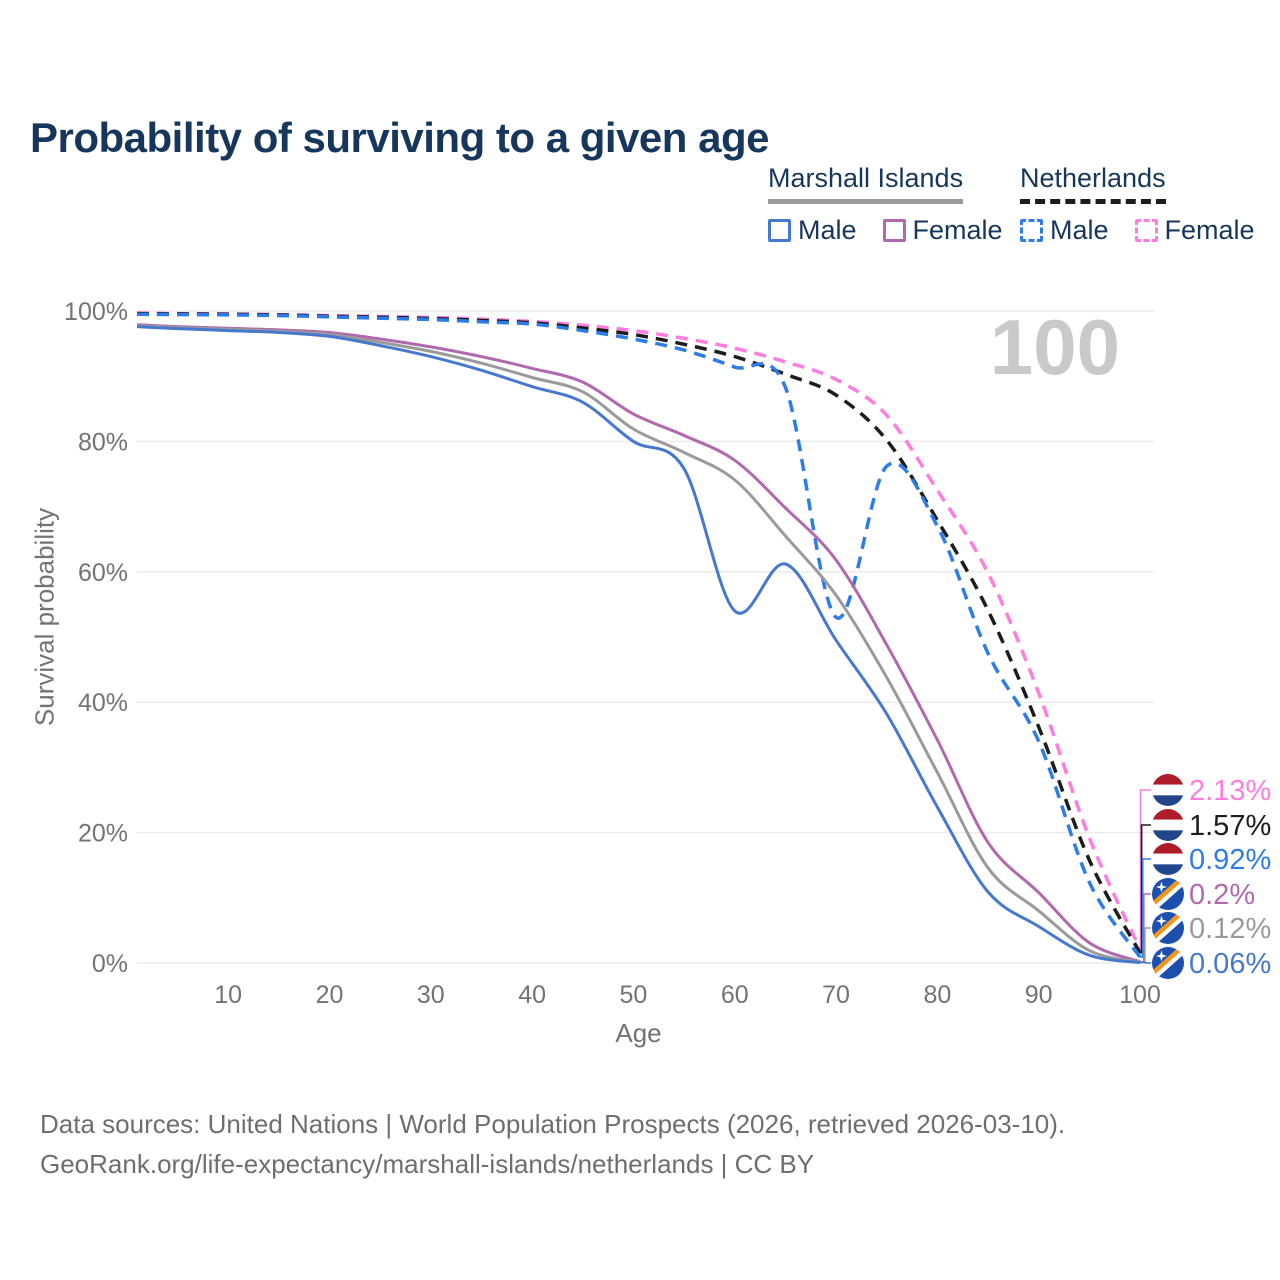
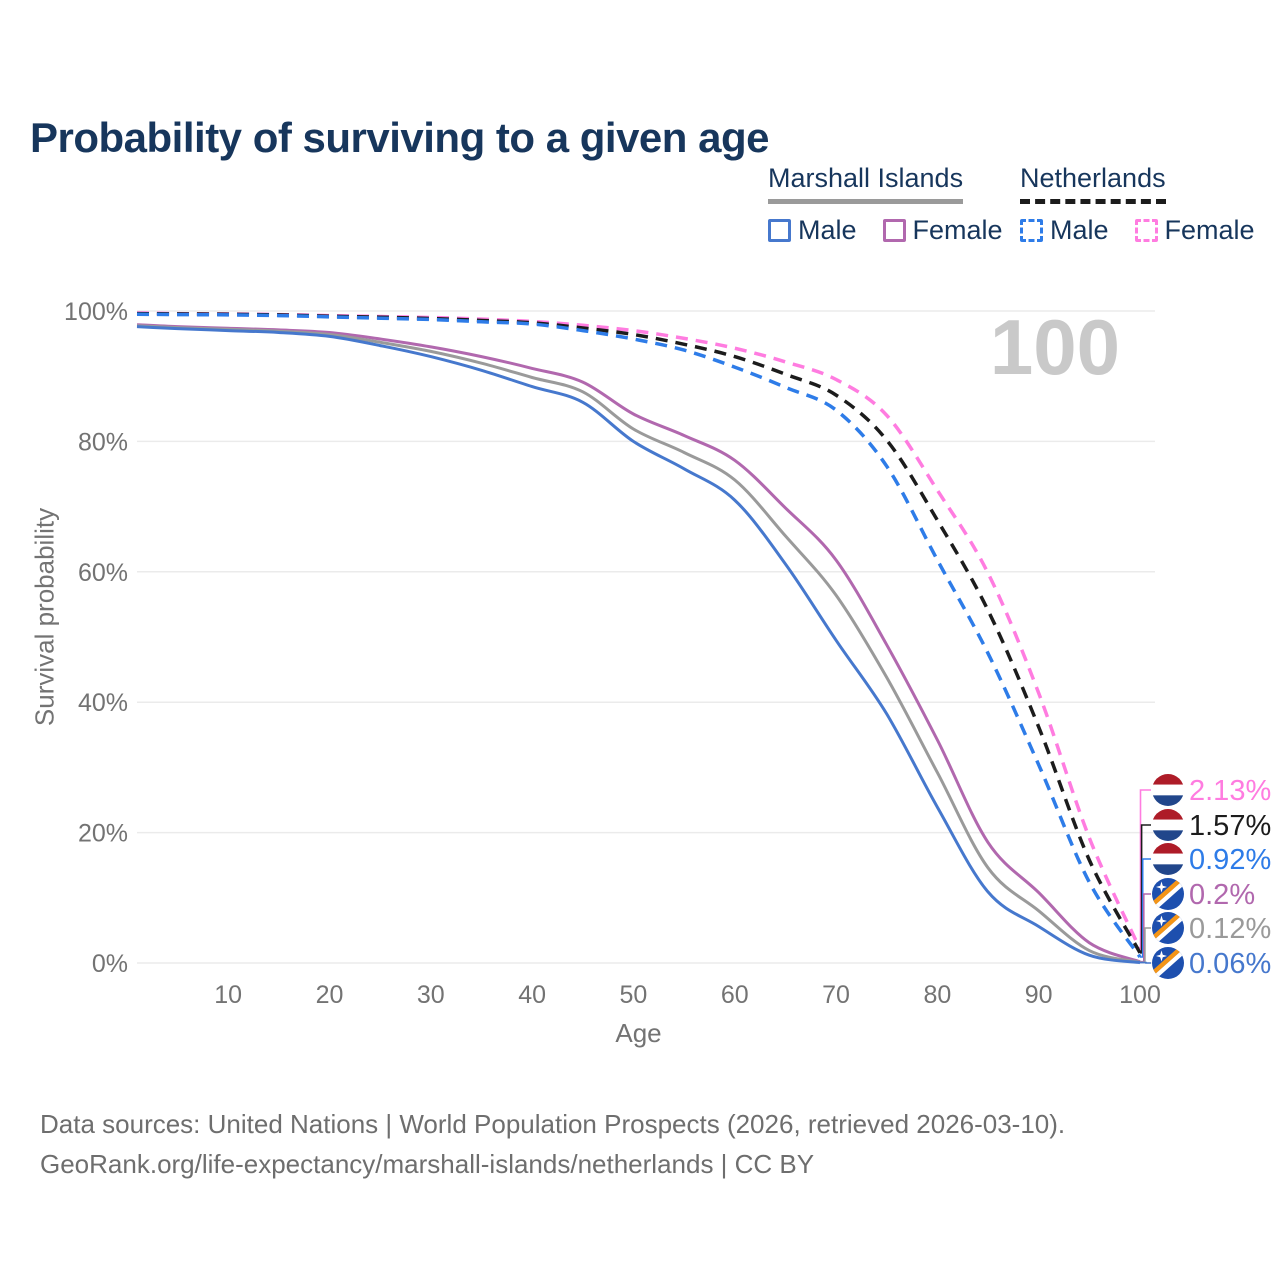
Marshall Islands Male/60: 54% -> 71%
Netherlands Male/70: 53% -> 85%
Netherlands Male/80: 67% -> 62%
Netherlands Male/90: 34% -> 30%
